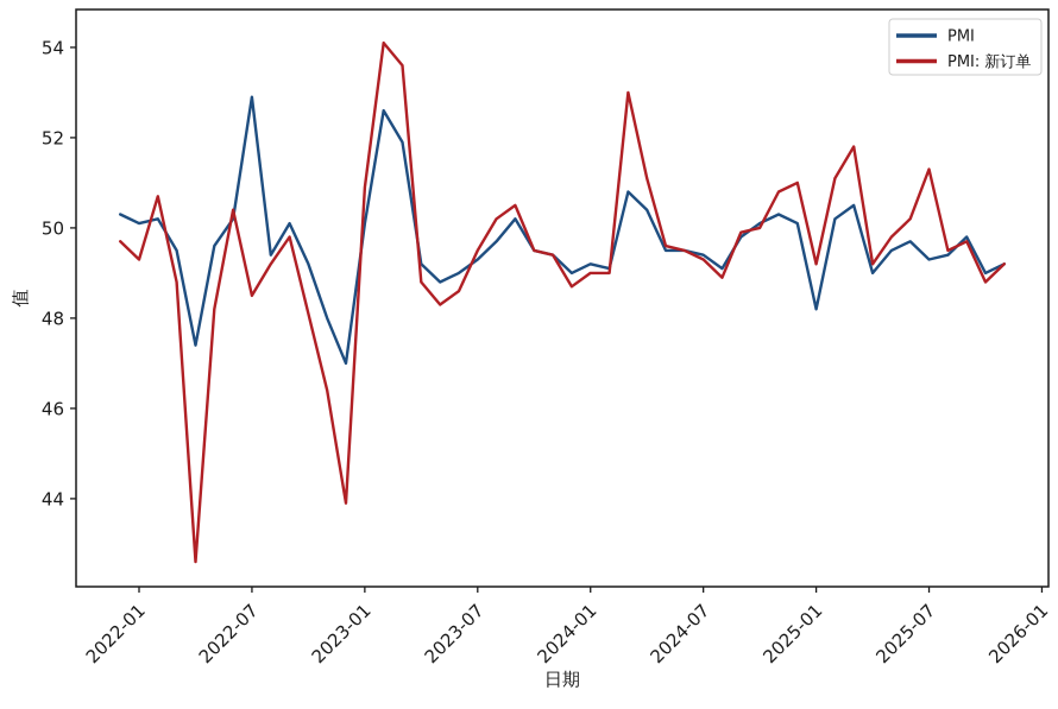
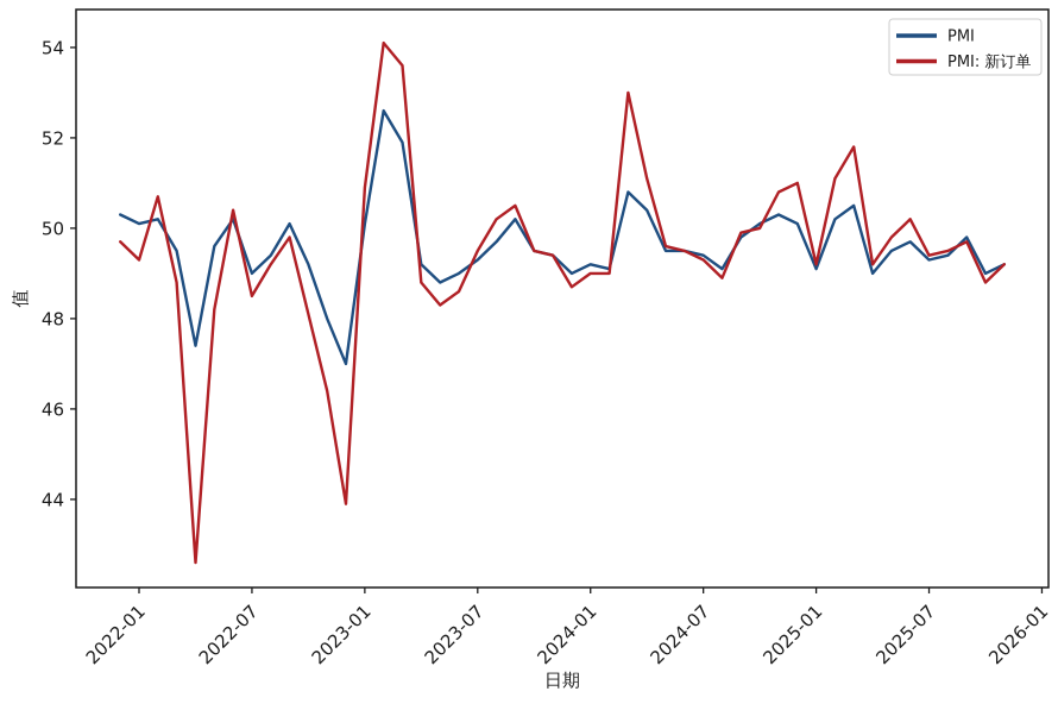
PMI/2022-07: 52.9 -> 49.0
PMI/2025-01: 48.2 -> 49.1
PMI: 新订单/2025-07: 51.3 -> 49.4
